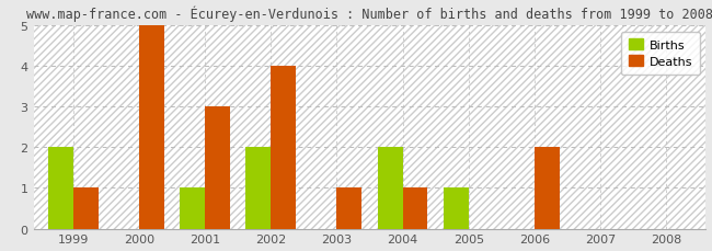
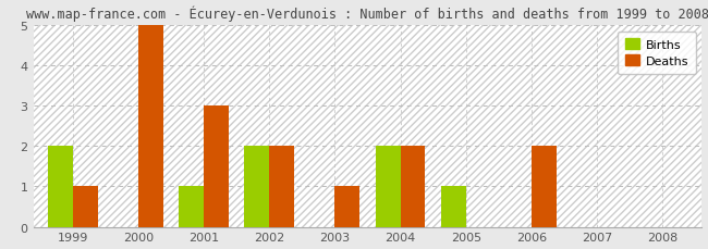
Deaths/2002: 4 -> 2
Deaths/2004: 1 -> 2
